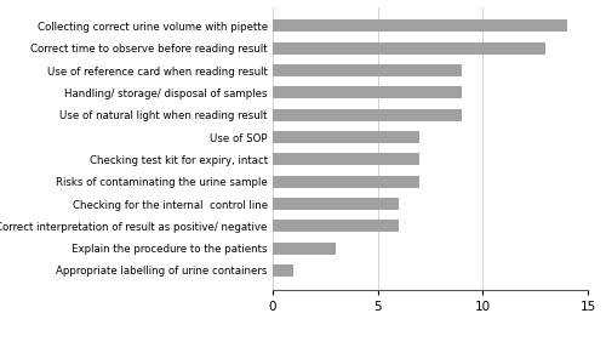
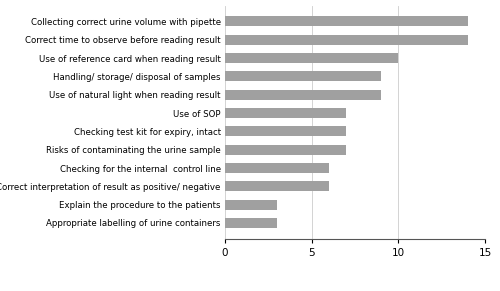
Correct time to observe before reading result: 13 -> 14
Use of reference card when reading result: 9 -> 10
Appropriate labelling of urine containers: 1 -> 3
